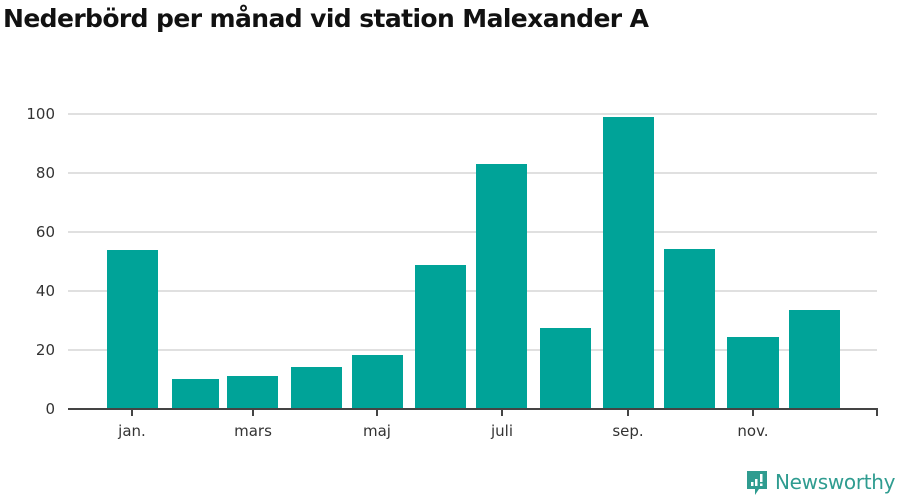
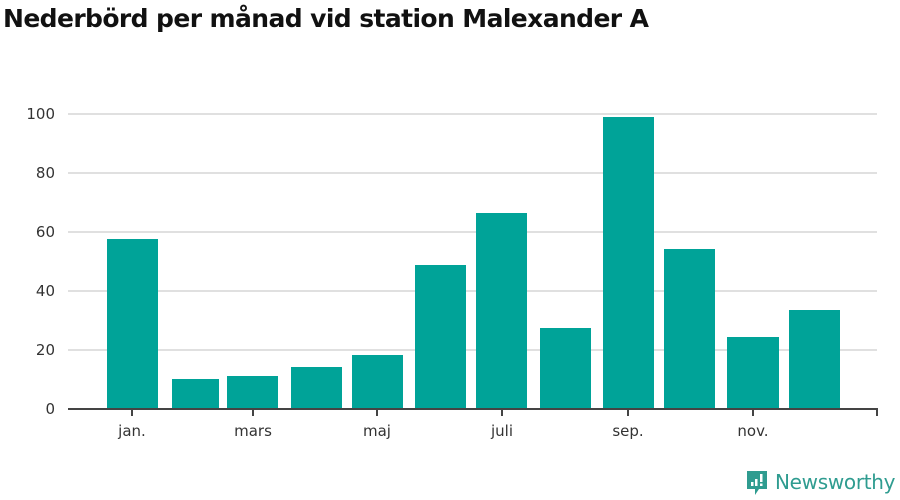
jan.: 54 -> 58
juli: 83 -> 66
